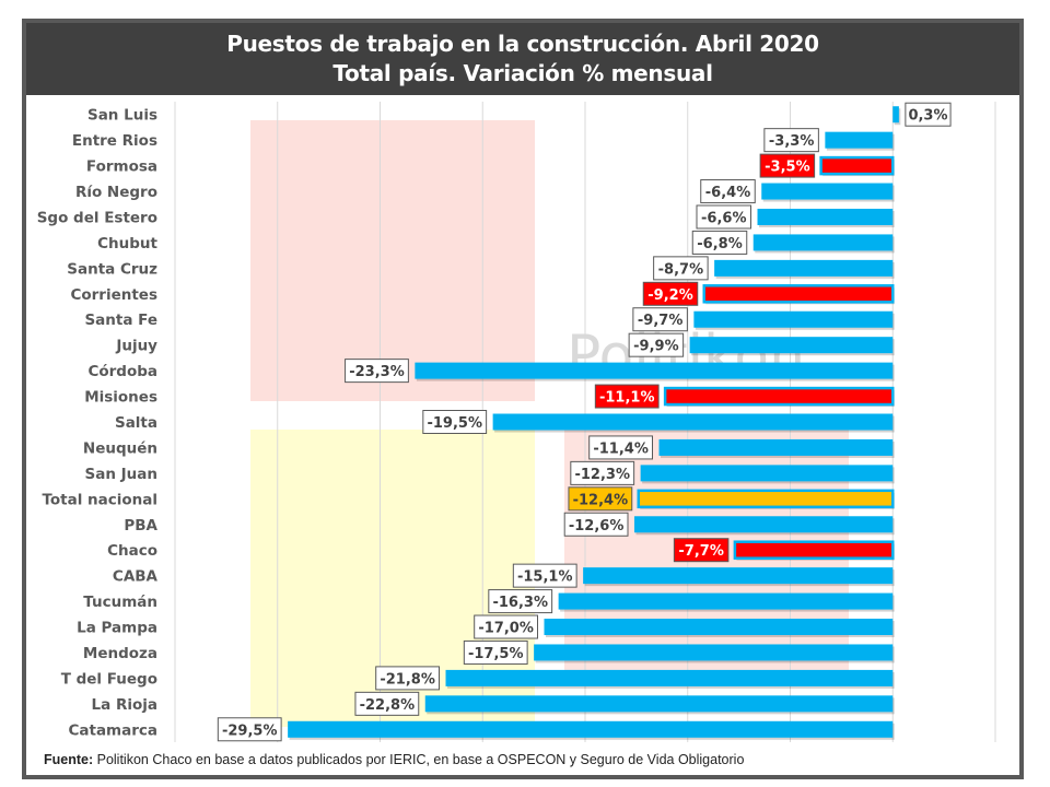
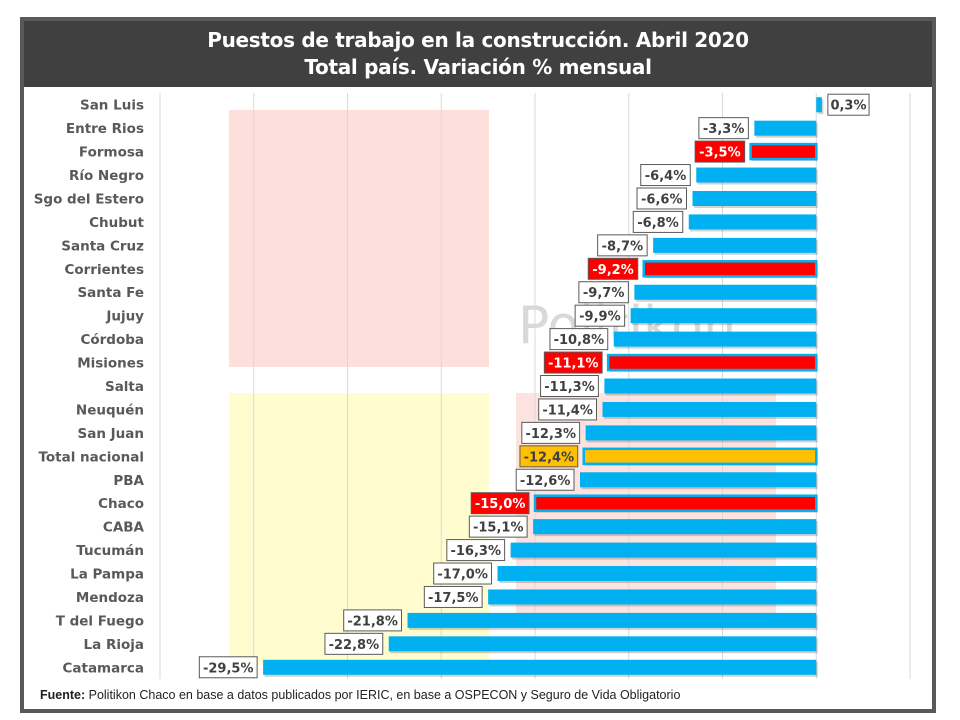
Córdoba: -23,3% -> -10,8%
Salta: -19,5% -> -11,3%
Chaco: -7,7% -> -15,0%
